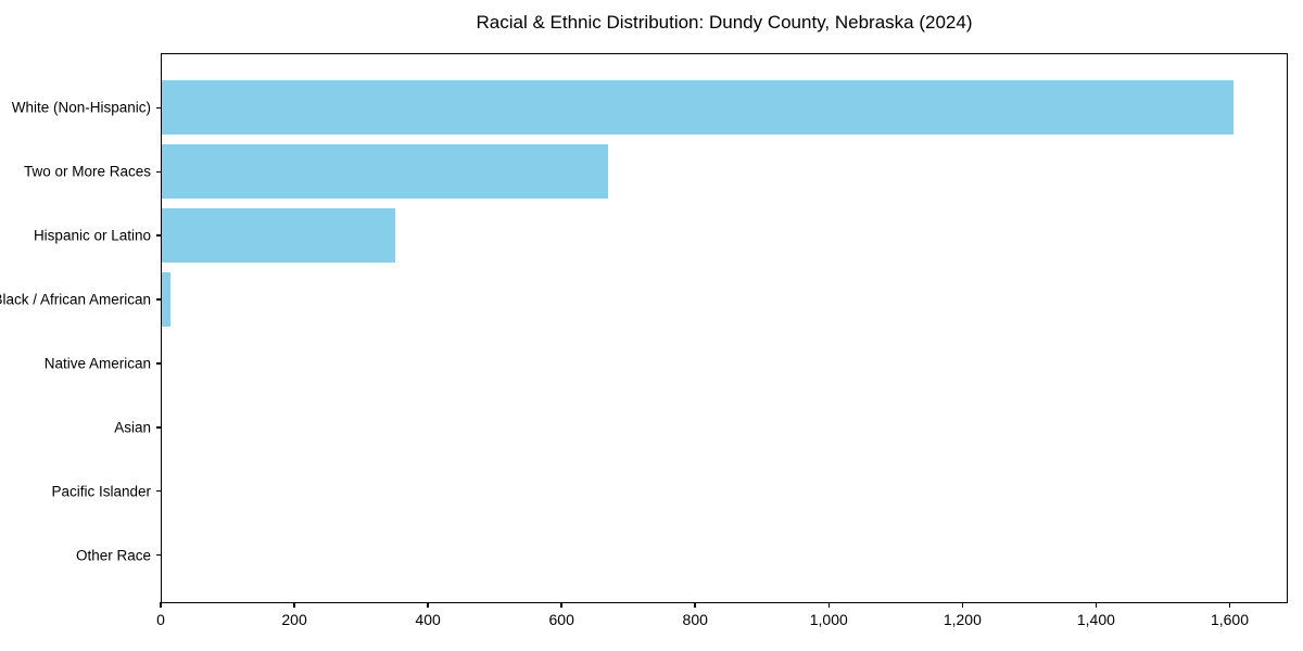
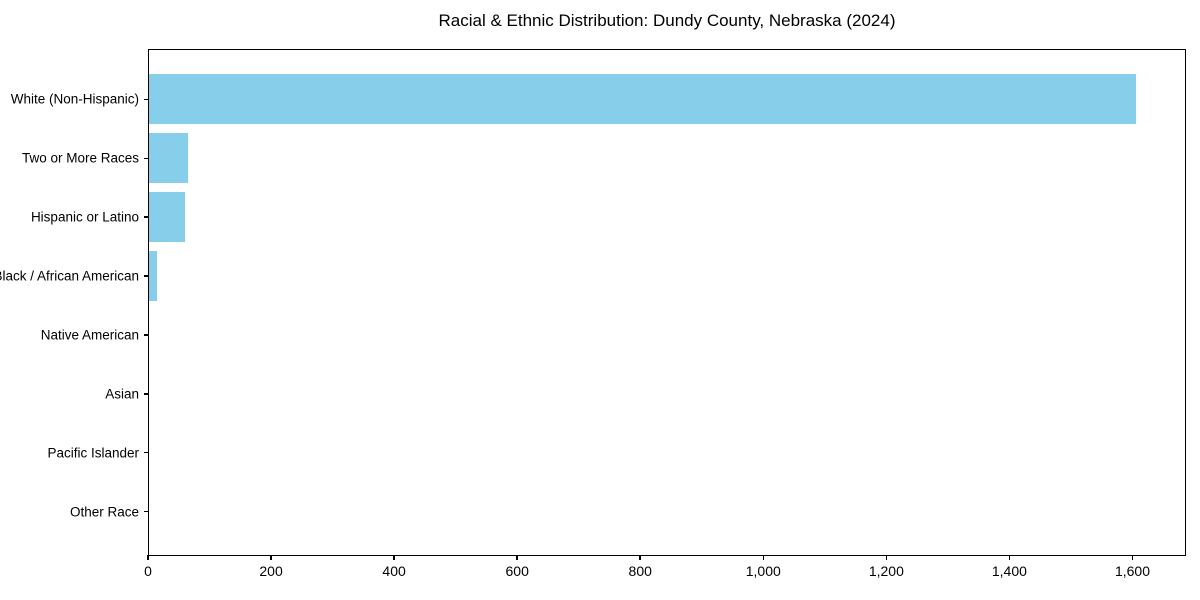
Two or More Races: 670 -> 60
Hispanic or Latino: 350 -> 60
